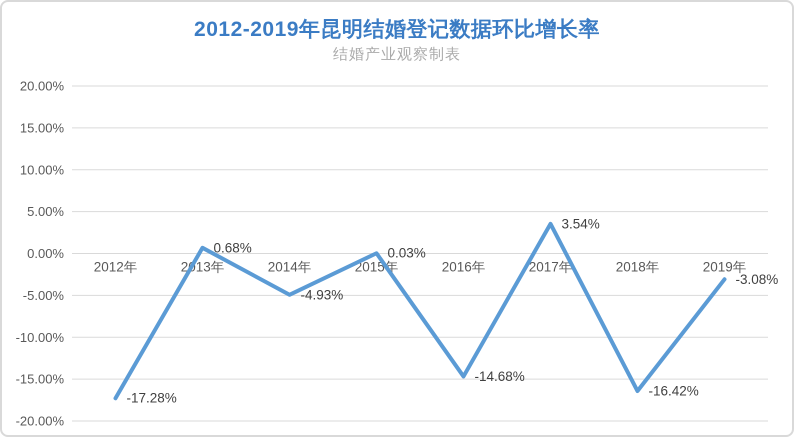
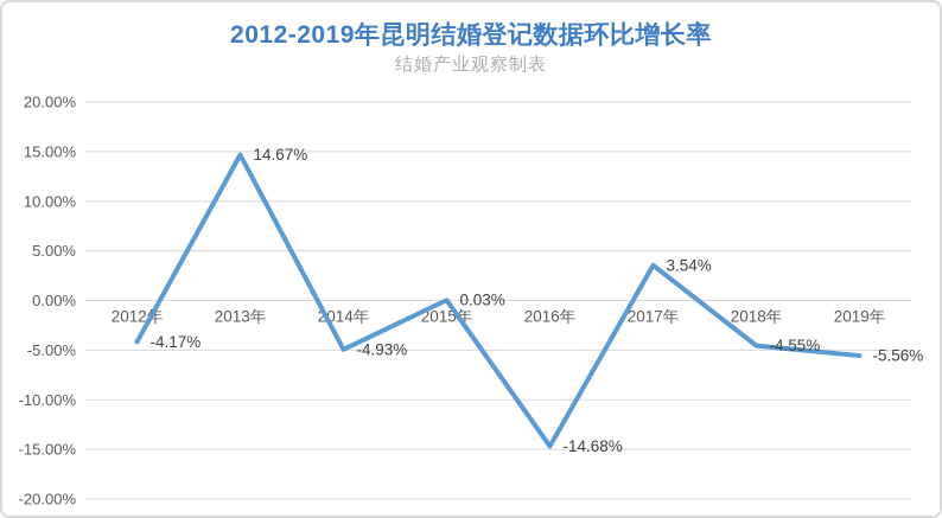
2012年: -17.28% -> -4.17%
2013年: 0.68% -> 14.67%
2018年: -16.42% -> -4.55%
2019年: -3.08% -> -5.56%
